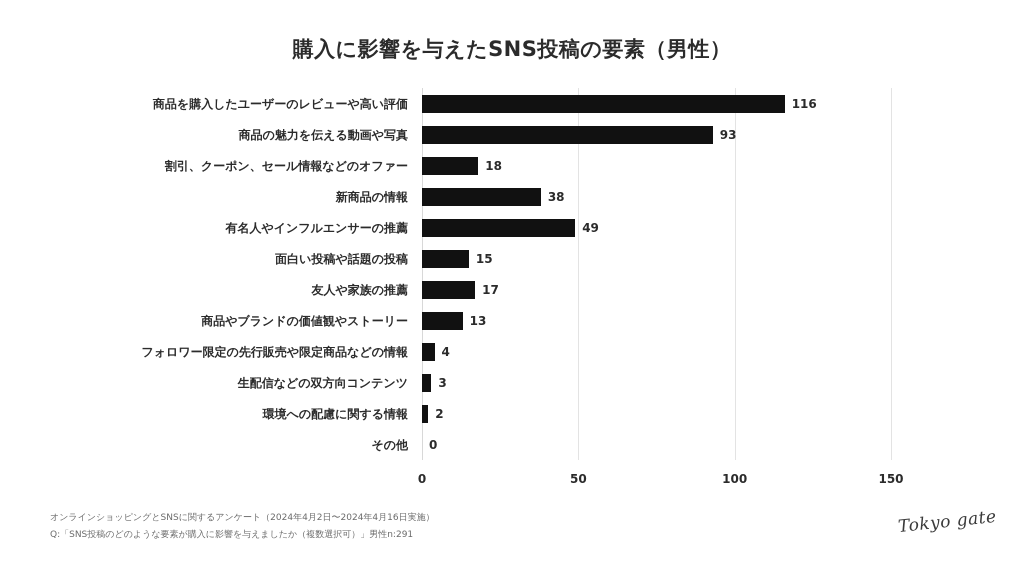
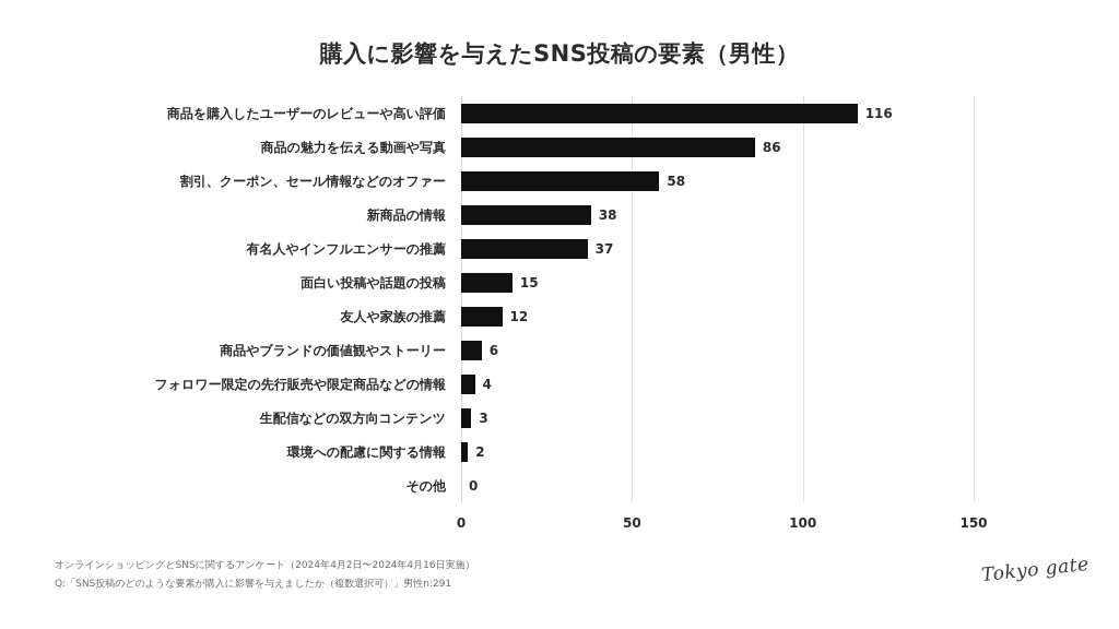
商品の魅力を伝える動画や写真: 93 -> 86
割引、クーポン、セール情報などのオファー: 18 -> 58
有名人やインフルエンサーの推薦: 49 -> 37
友人や家族の推薦: 17 -> 12
商品やブランドの価値観やストーリー: 13 -> 6
